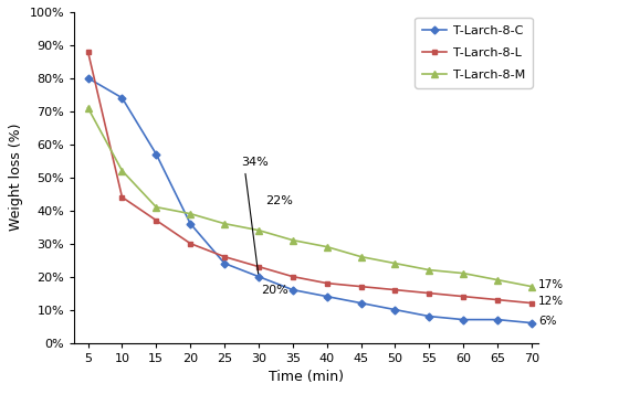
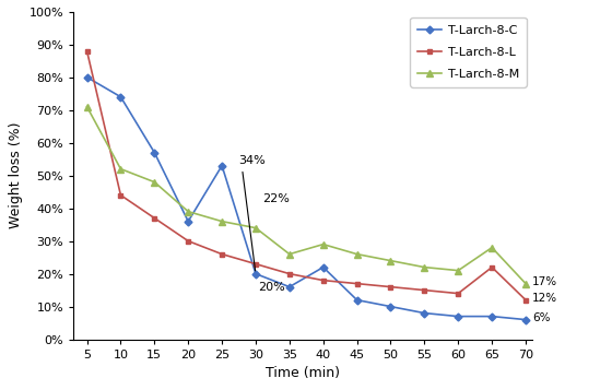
T-Larch-8-M/15: 41% -> 48%
T-Larch-8-C/25: 24% -> 53%
T-Larch-8-M/35: 31% -> 26%
T-Larch-8-C/40: 14% -> 22%
T-Larch-8-L/65: 13% -> 22%
T-Larch-8-M/65: 19% -> 28%
